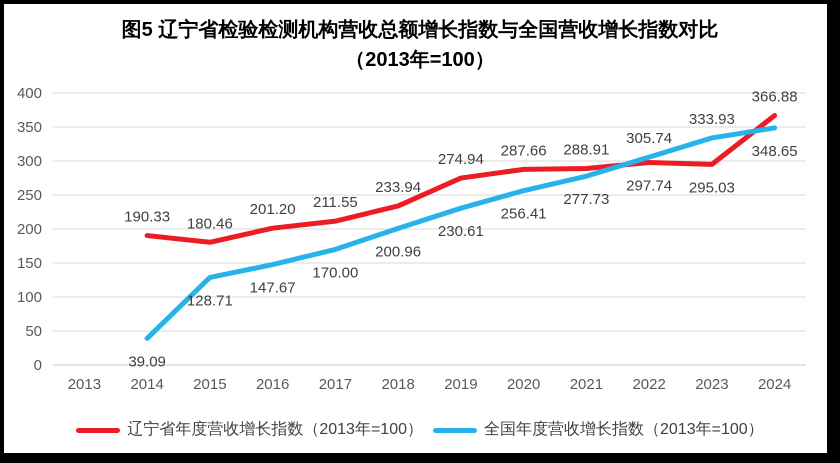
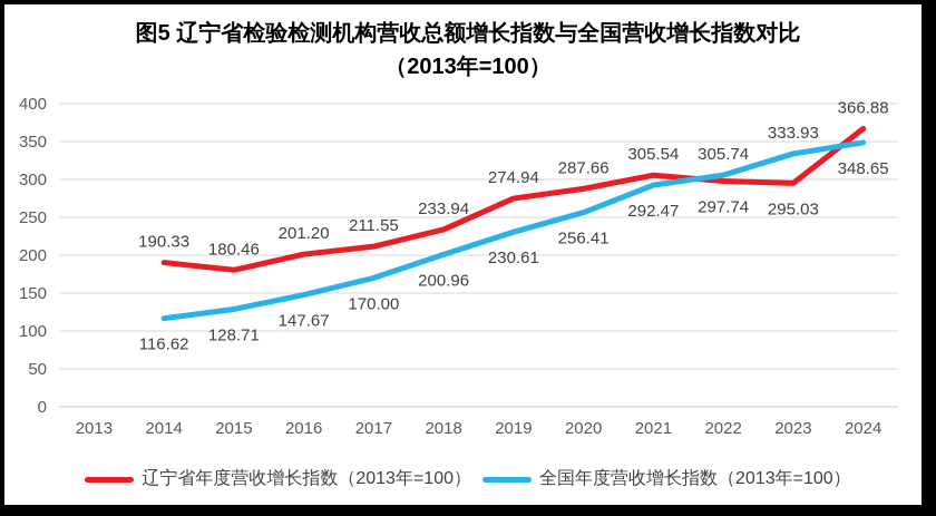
全国年度营收增长指数（2013年=100）/2014: 39.09 -> 116.62
辽宁省年度营收增长指数（2013年=100）/2021: 288.91 -> 305.54
全国年度营收增长指数（2013年=100）/2021: 277.73 -> 292.47
